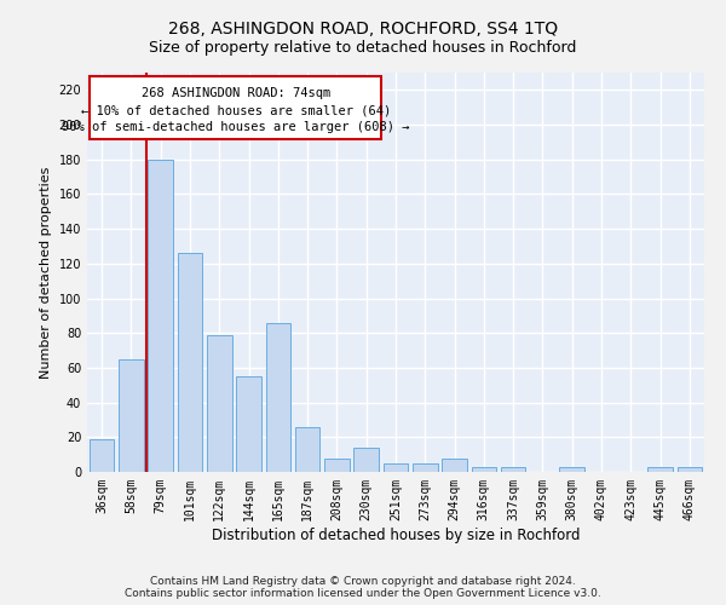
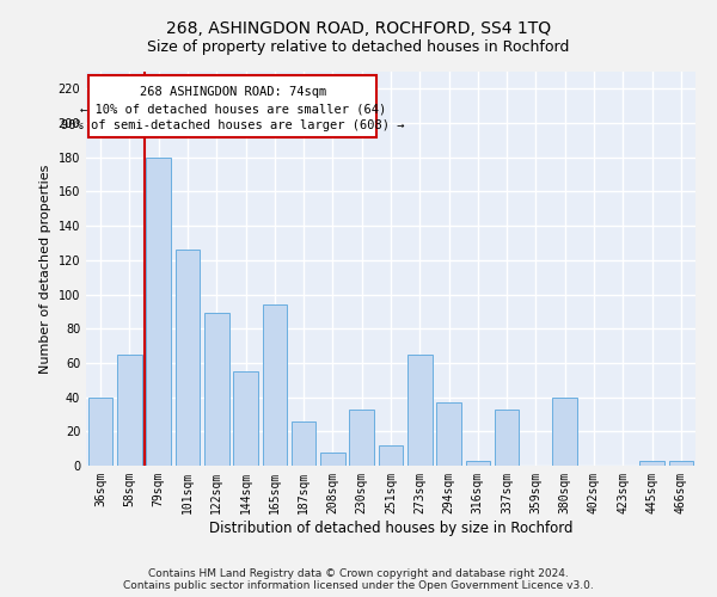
36sqm: 19 -> 40
122sqm: 79 -> 89
165sqm: 86 -> 94
230sqm: 14 -> 33
251sqm: 5 -> 12
273sqm: 5 -> 65
294sqm: 8 -> 37
337sqm: 3 -> 33
380sqm: 3 -> 40
